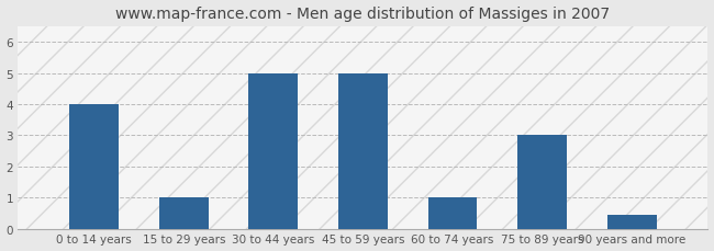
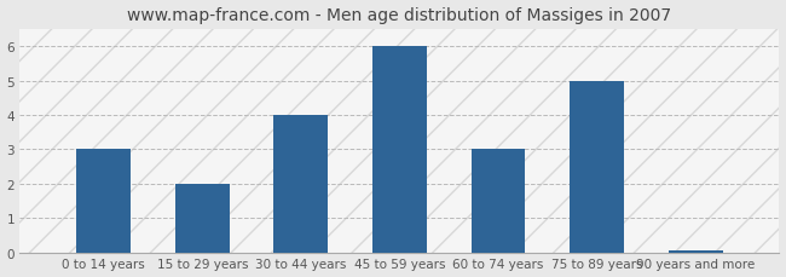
0 to 14 years: 4.00 -> 3.00
15 to 29 years: 1.00 -> 2.00
30 to 44 years: 5.00 -> 4.00
45 to 59 years: 5.00 -> 6.00
60 to 74 years: 1.00 -> 3.00
75 to 89 years: 3.00 -> 5.00
90 years and more: 0.45 -> 0.07
